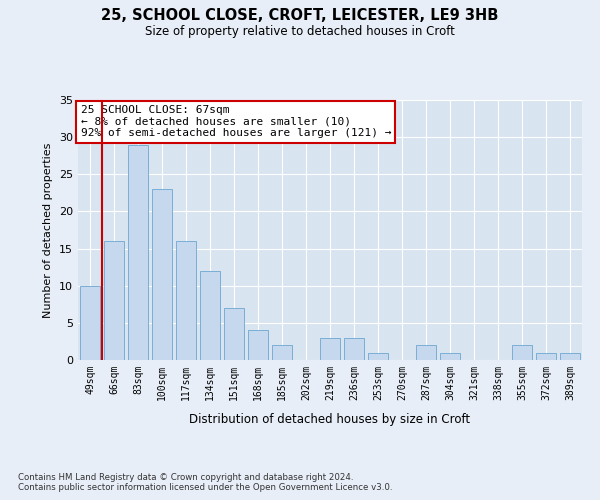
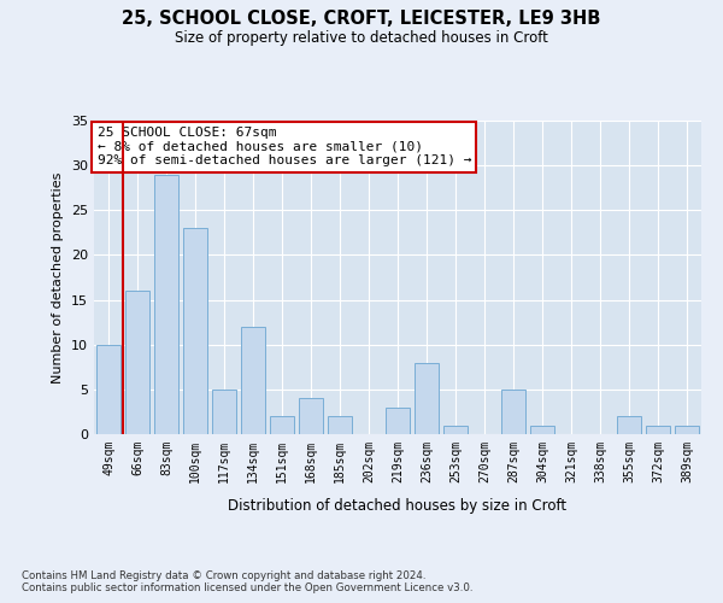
117sqm: 16 -> 5
151sqm: 7 -> 2
236sqm: 3 -> 8
287sqm: 2 -> 5
